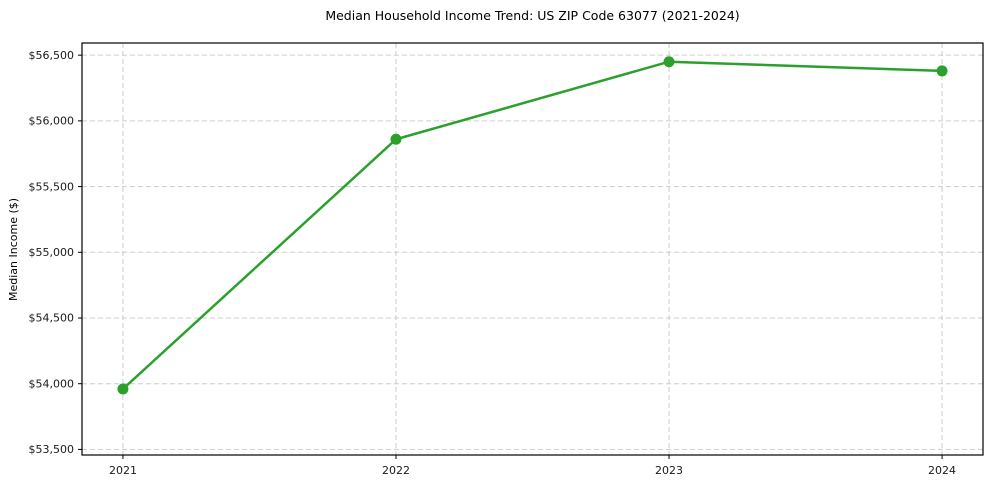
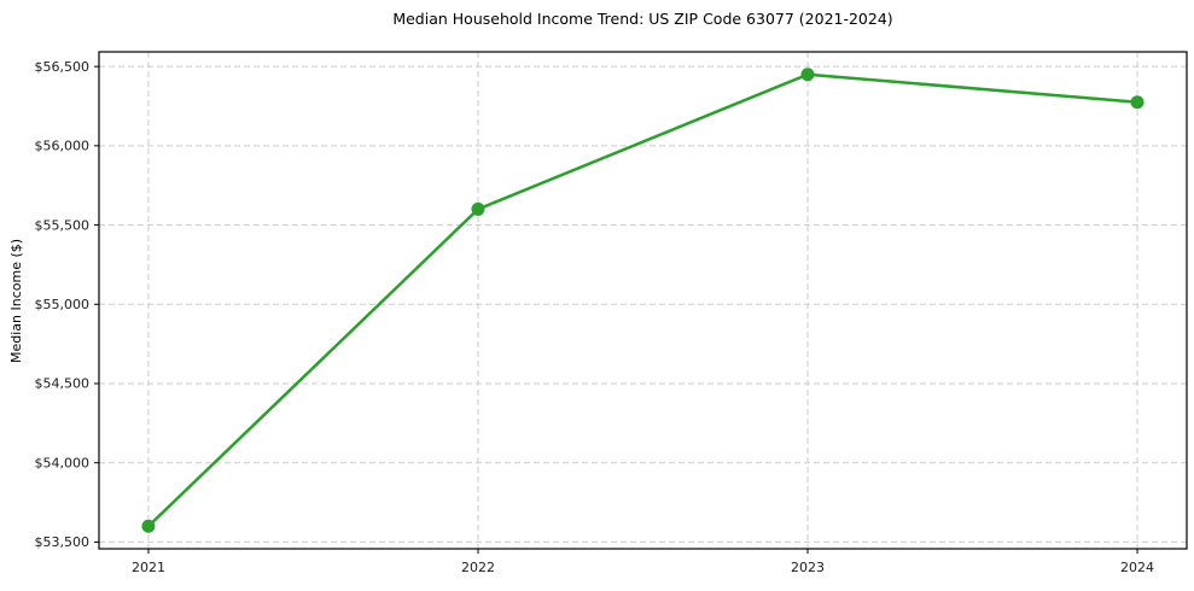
2021: $53960 -> $53600
2022: $55860 -> $55600
2024: $56380 -> $56280
